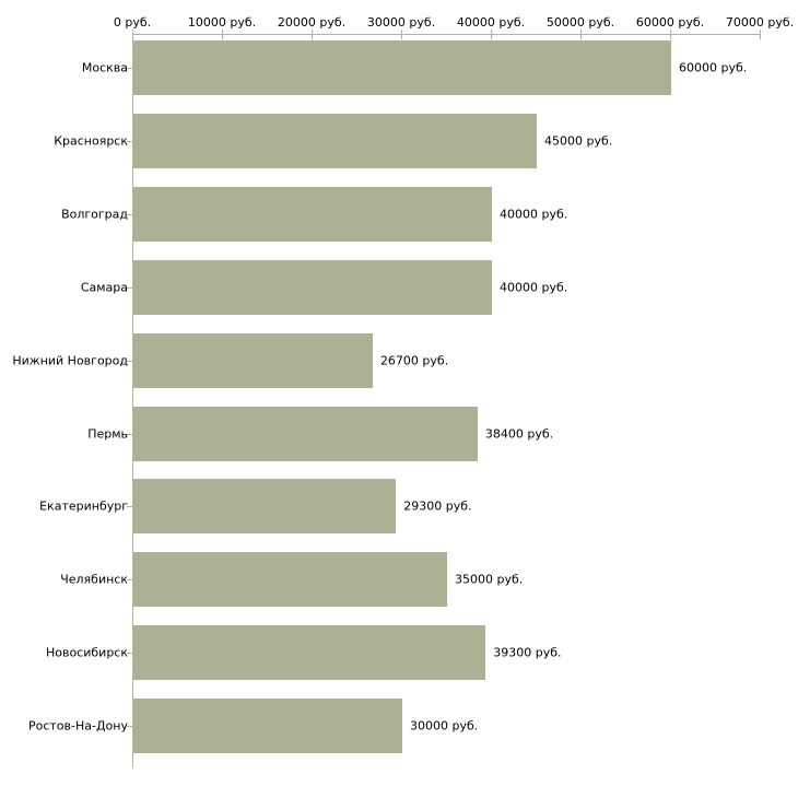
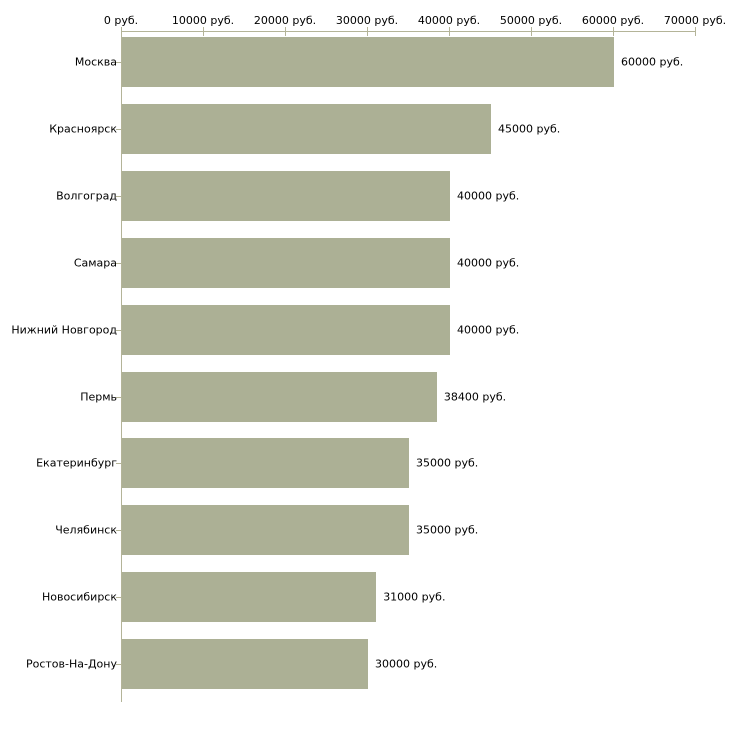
Нижний Новгород: 26700 -> 40000
Екатеринбург: 29300 -> 35000
Новосибирск: 39300 -> 31000
